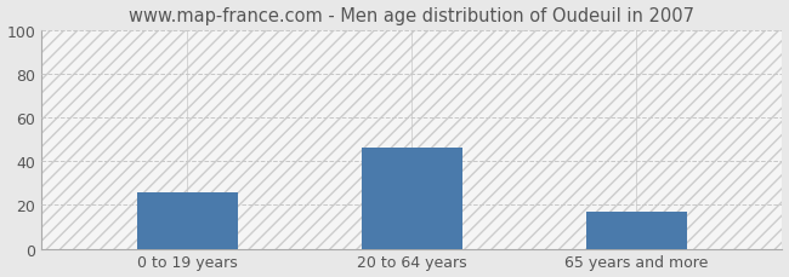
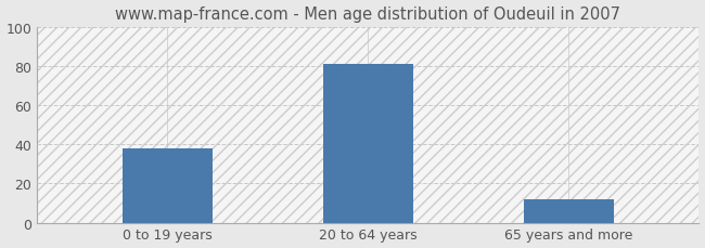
0 to 19 years: 26 -> 38
20 to 64 years: 46 -> 81
65 years and more: 17 -> 12
